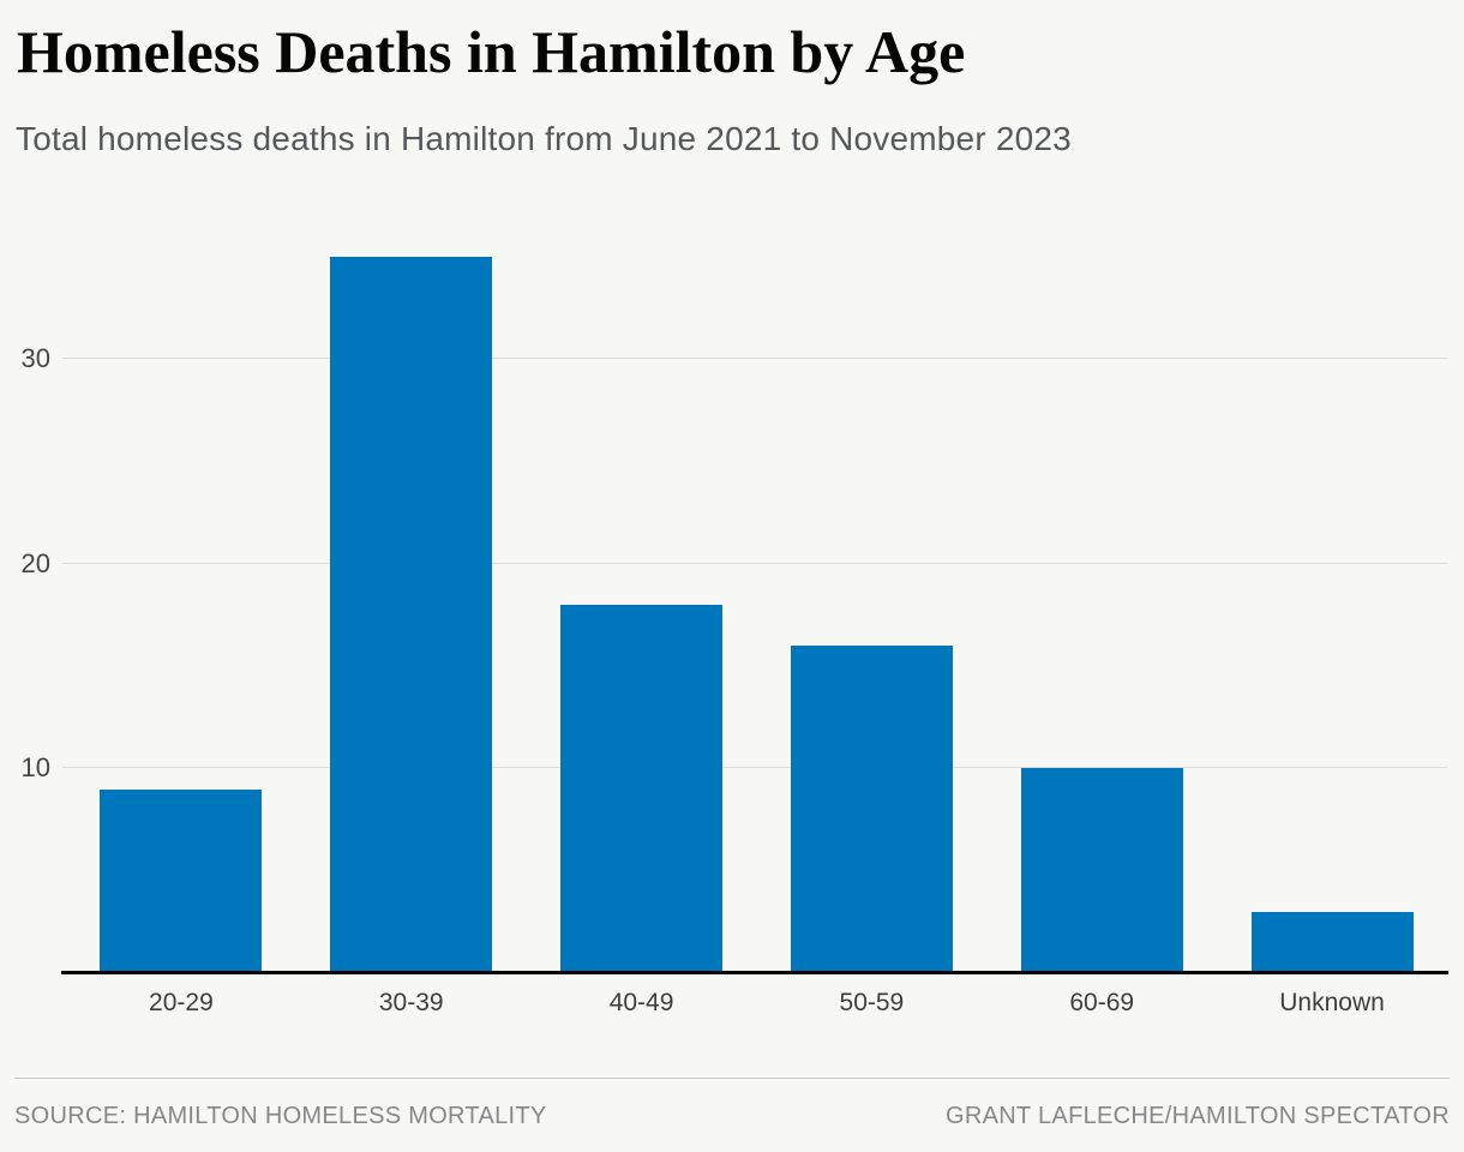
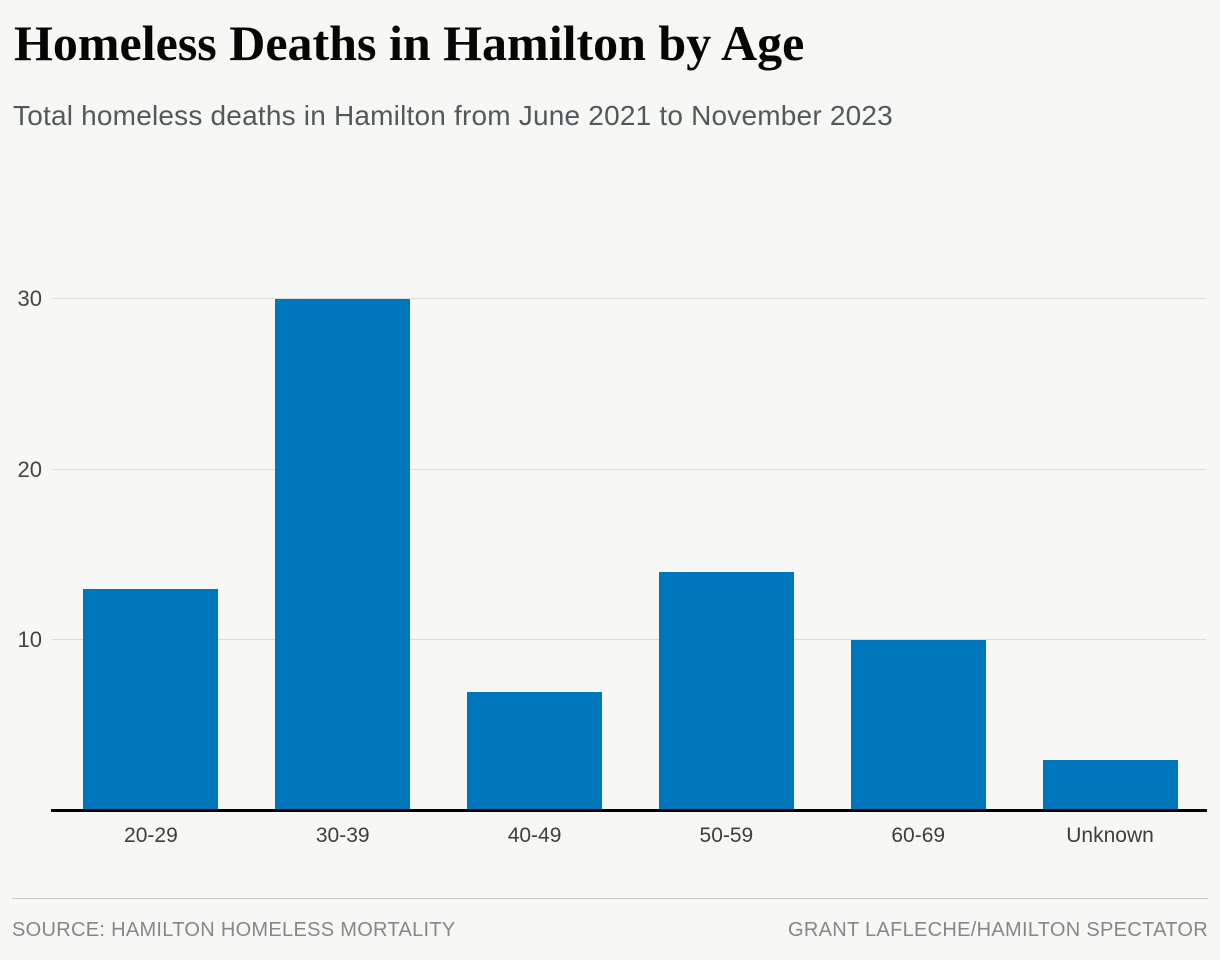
20-29: 9 -> 13
30-39: 35 -> 30
40-49: 18 -> 7
50-59: 16 -> 14
